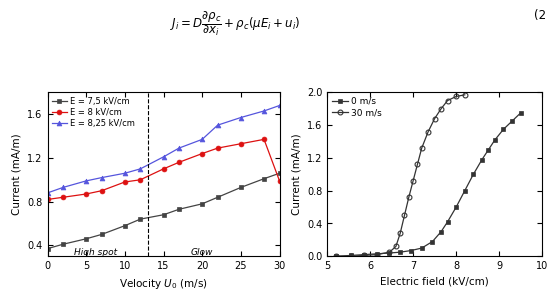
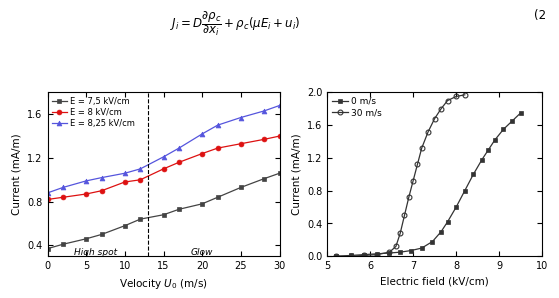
E = 8,25 kV/cm/20: 1.37 -> 1.42
E = 8 kV/cm/30: 0.99 -> 1.40
